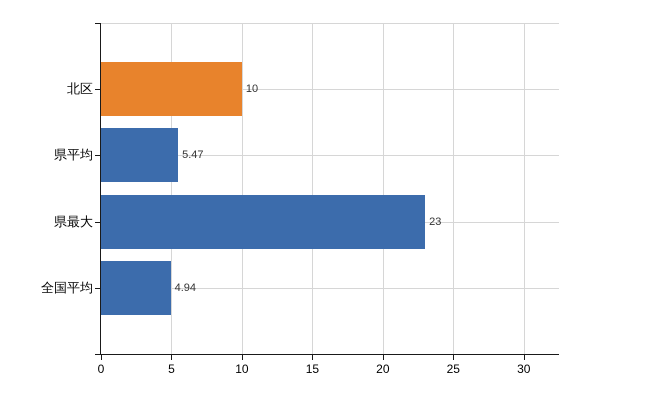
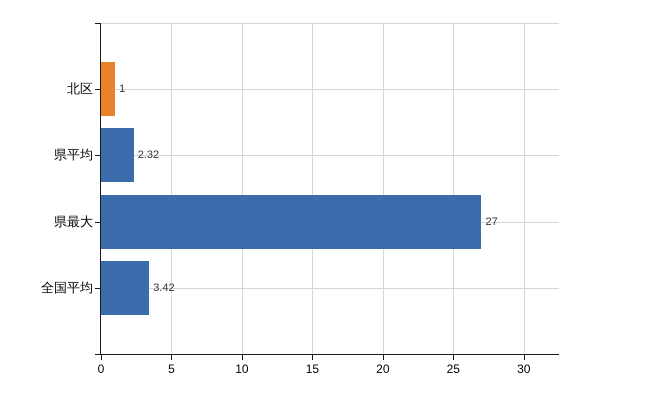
北区: 10 -> 1
県平均: 5.47 -> 2.32
県最大: 23 -> 27
全国平均: 4.94 -> 3.42
